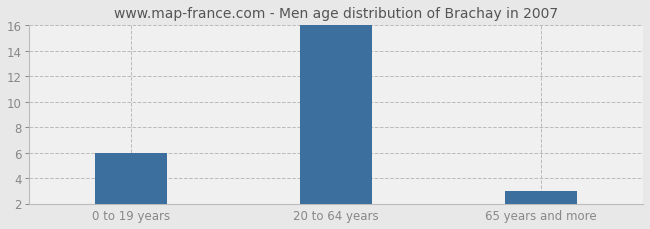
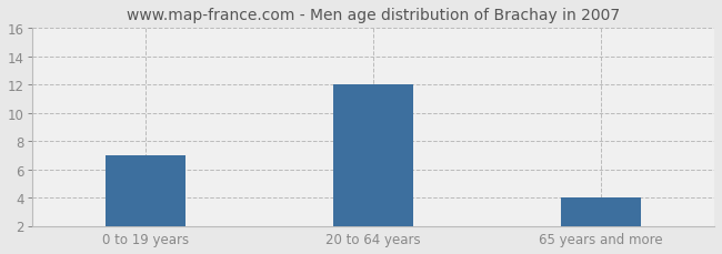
0 to 19 years: 6 -> 7
20 to 64 years: 16 -> 12
65 years and more: 3 -> 4
